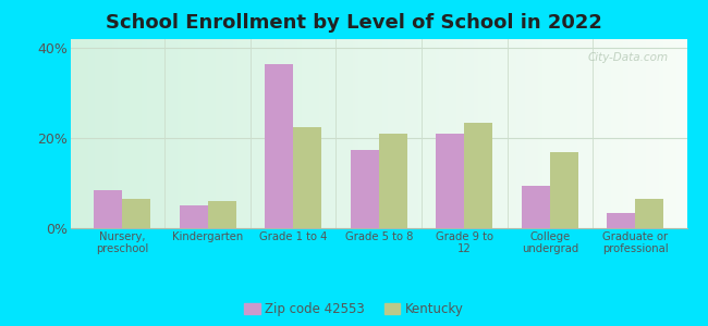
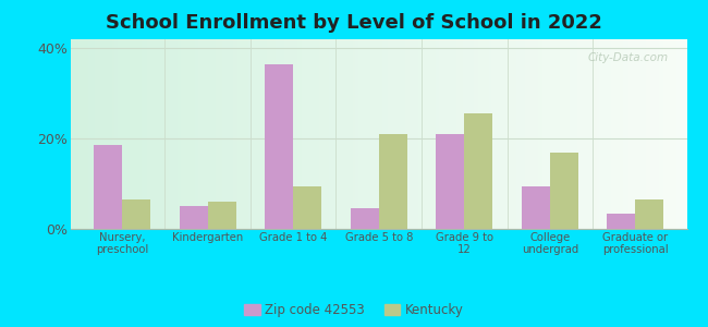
Zip code 42553/Nursery, preschool: 8.5% -> 18.5%
Kentucky/Grade 1 to 4: 22.5% -> 9.5%
Zip code 42553/Grade 5 to 8: 17.5% -> 4.5%
Kentucky/Grade 9 to 12: 23.5% -> 25.5%
